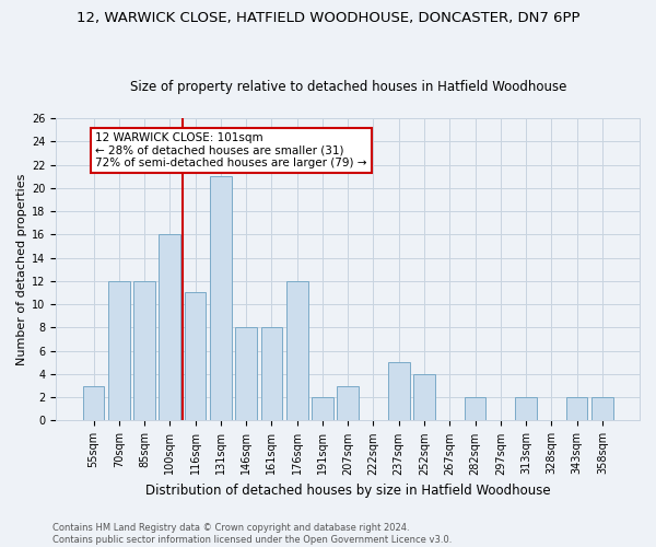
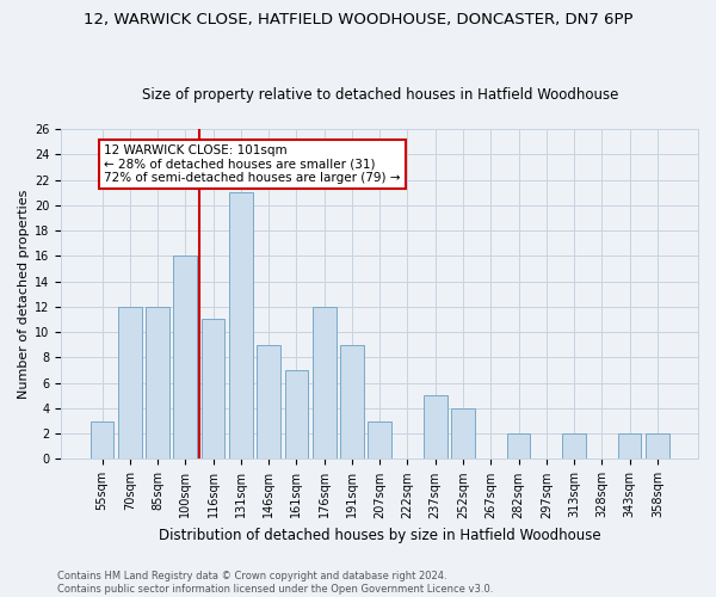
146sqm: 8 -> 9
161sqm: 8 -> 7
191sqm: 2 -> 9
